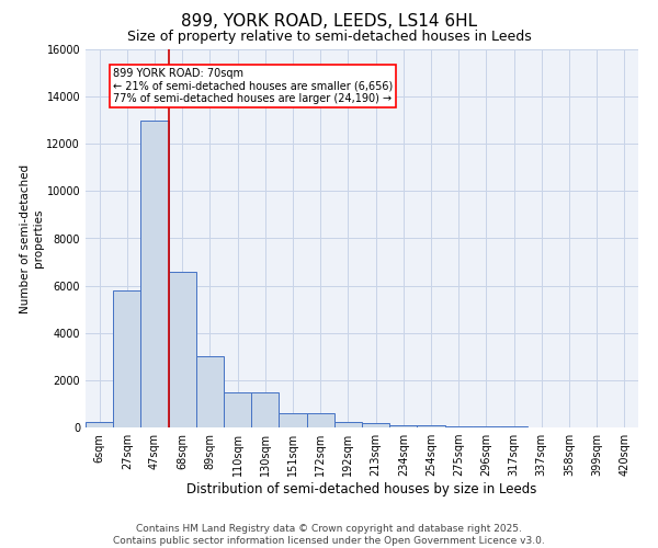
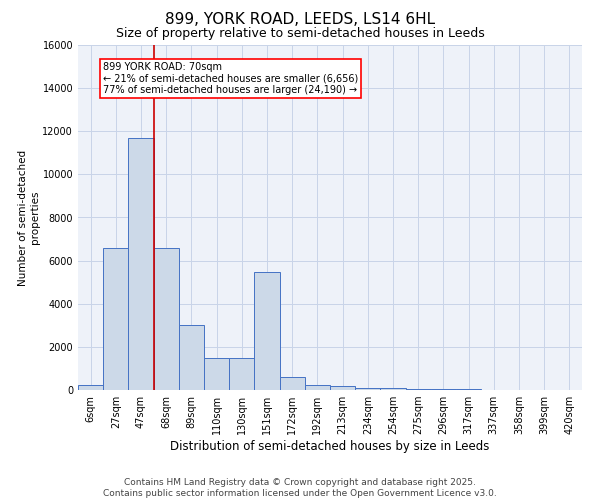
27sqm: 5800 -> 6600
47sqm: 13000 -> 11700
151sqm: 620 -> 5450
